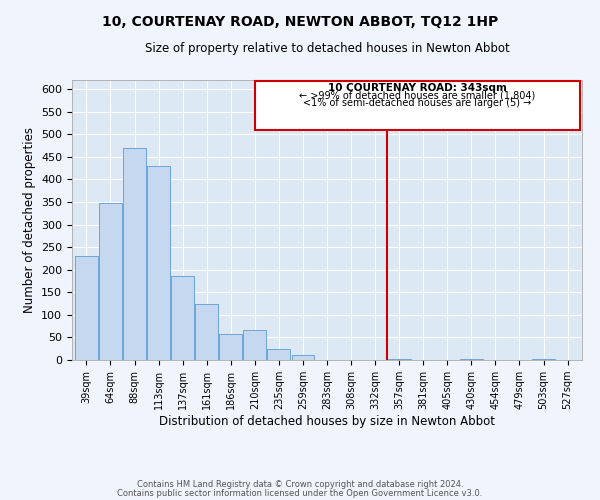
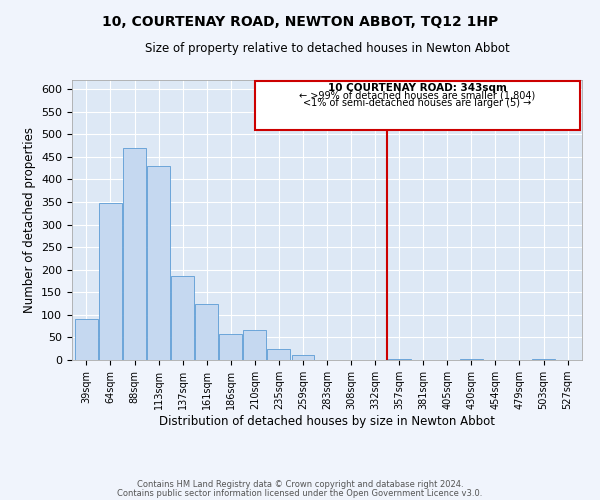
39sqm: 230 -> 90
